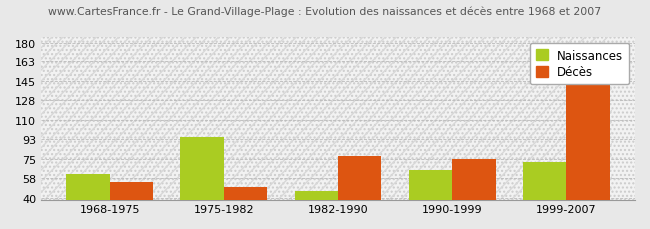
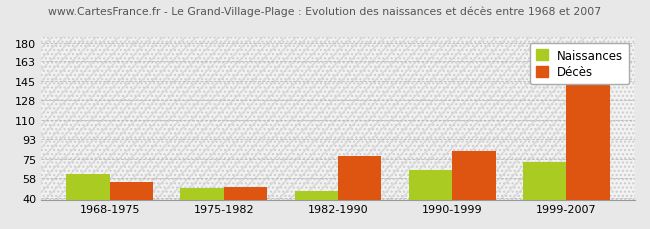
Naissances/1975-1982: 95 -> 49
Décès/1990-1999: 75 -> 82
